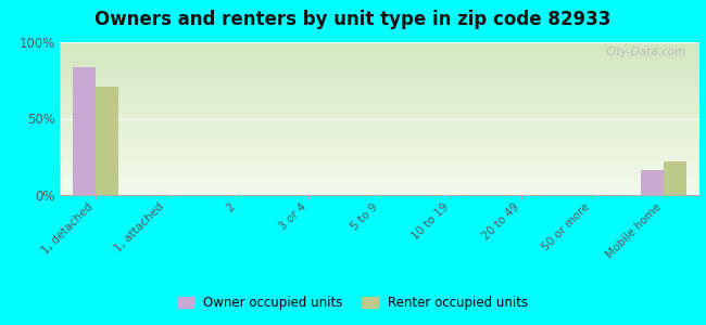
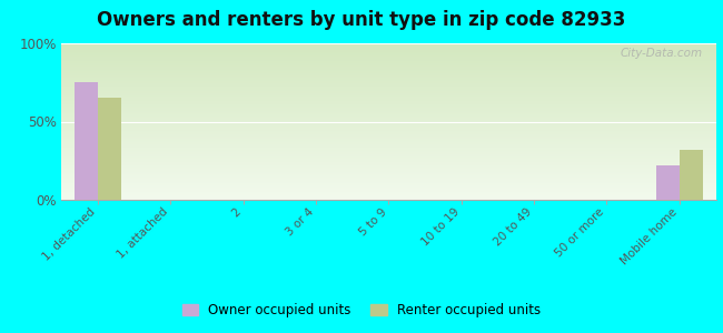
Owner occupied units/1, detached: 84% -> 75%
Renter occupied units/1, detached: 71% -> 65%
Owner occupied units/Mobile home: 16% -> 22%
Renter occupied units/Mobile home: 22% -> 32%
